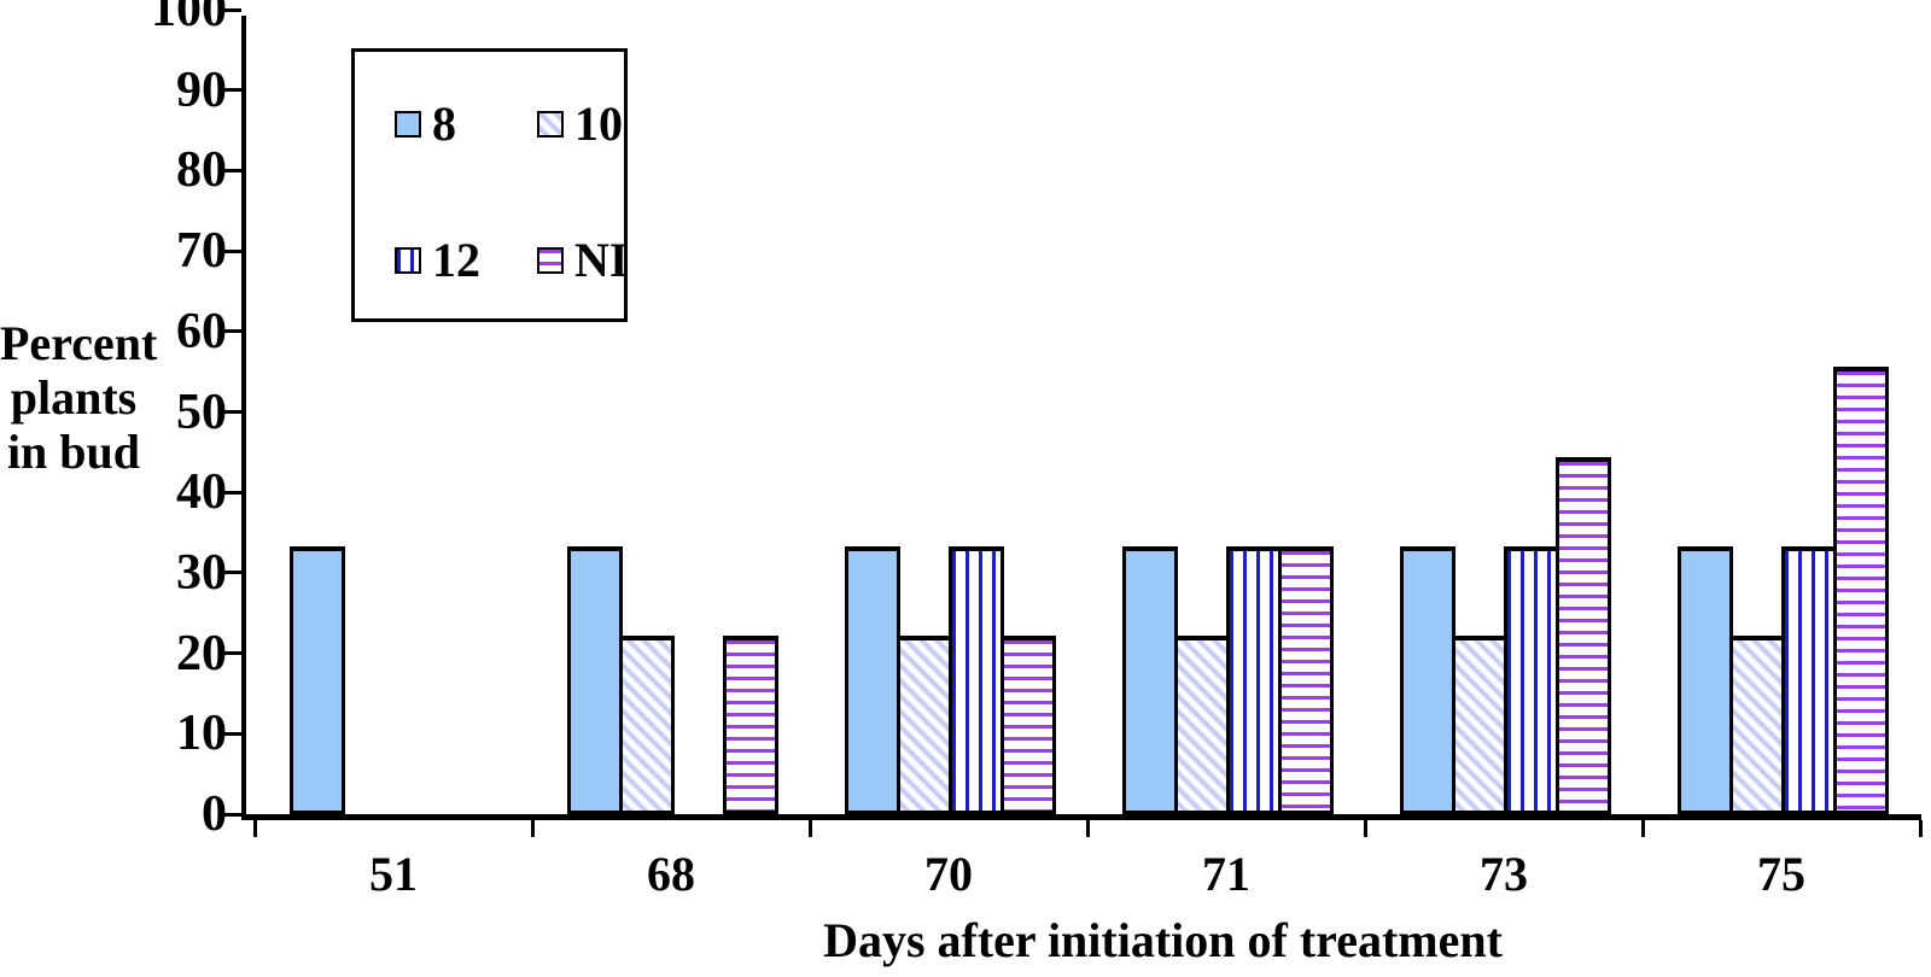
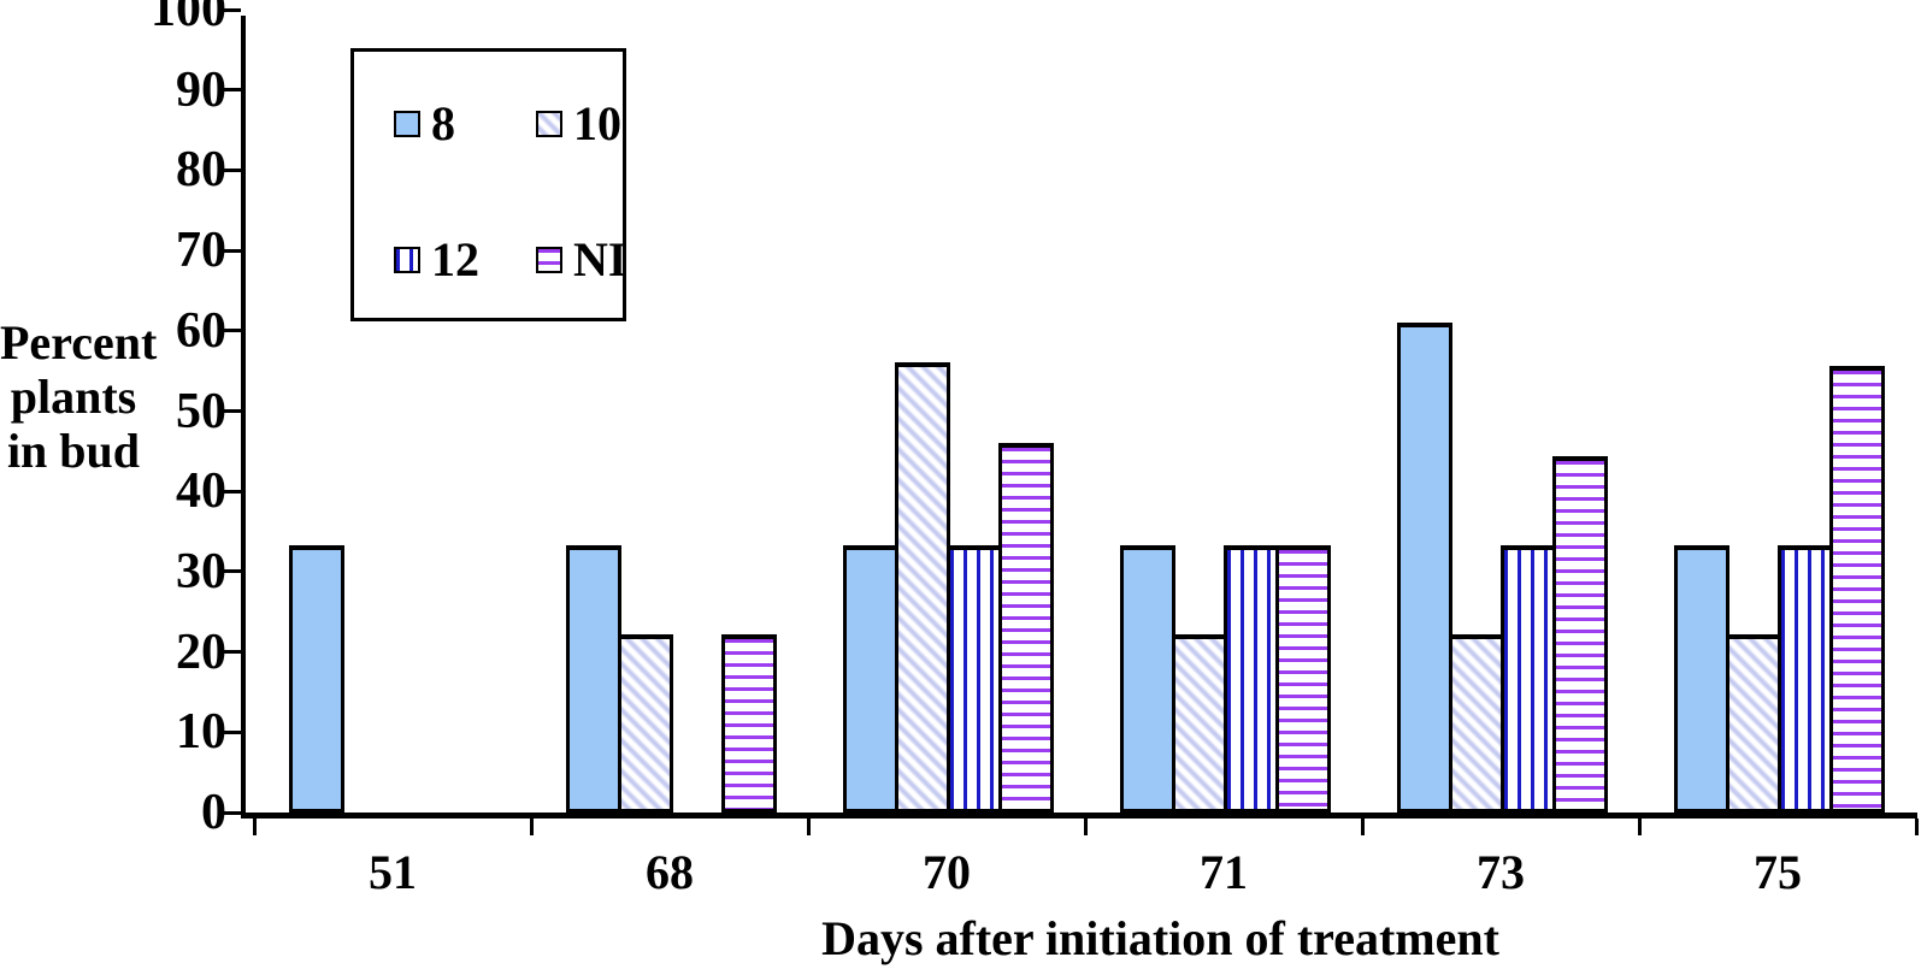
10/70: 22 -> 56
NI/70: 22 -> 46
8/73: 33 -> 61
